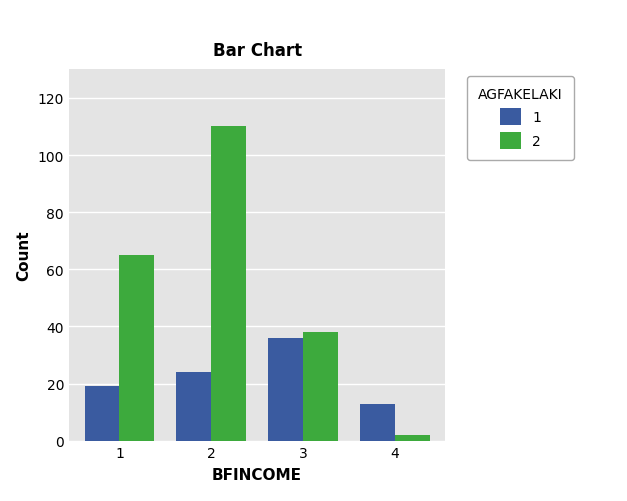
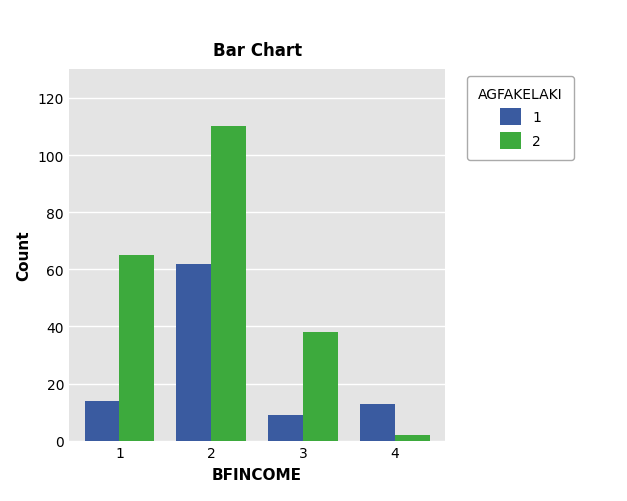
1/1: 19 -> 14
1/2: 24 -> 62
1/3: 36 -> 9
